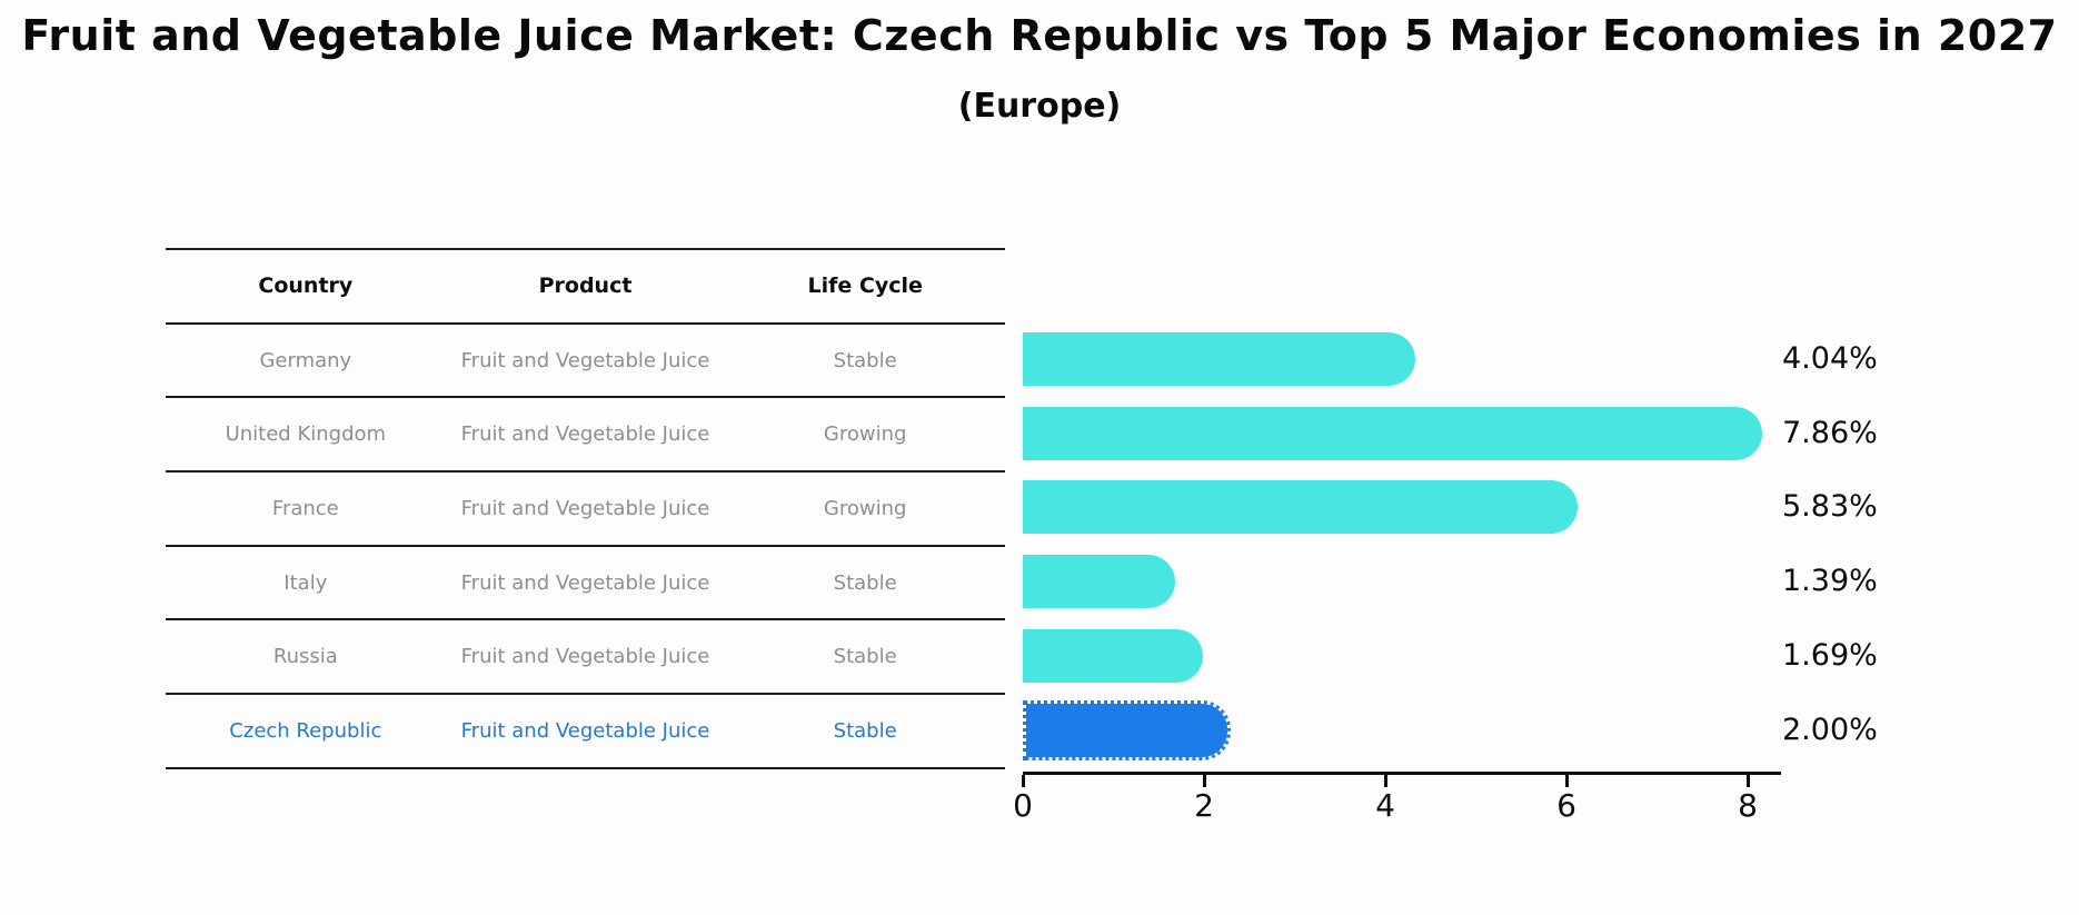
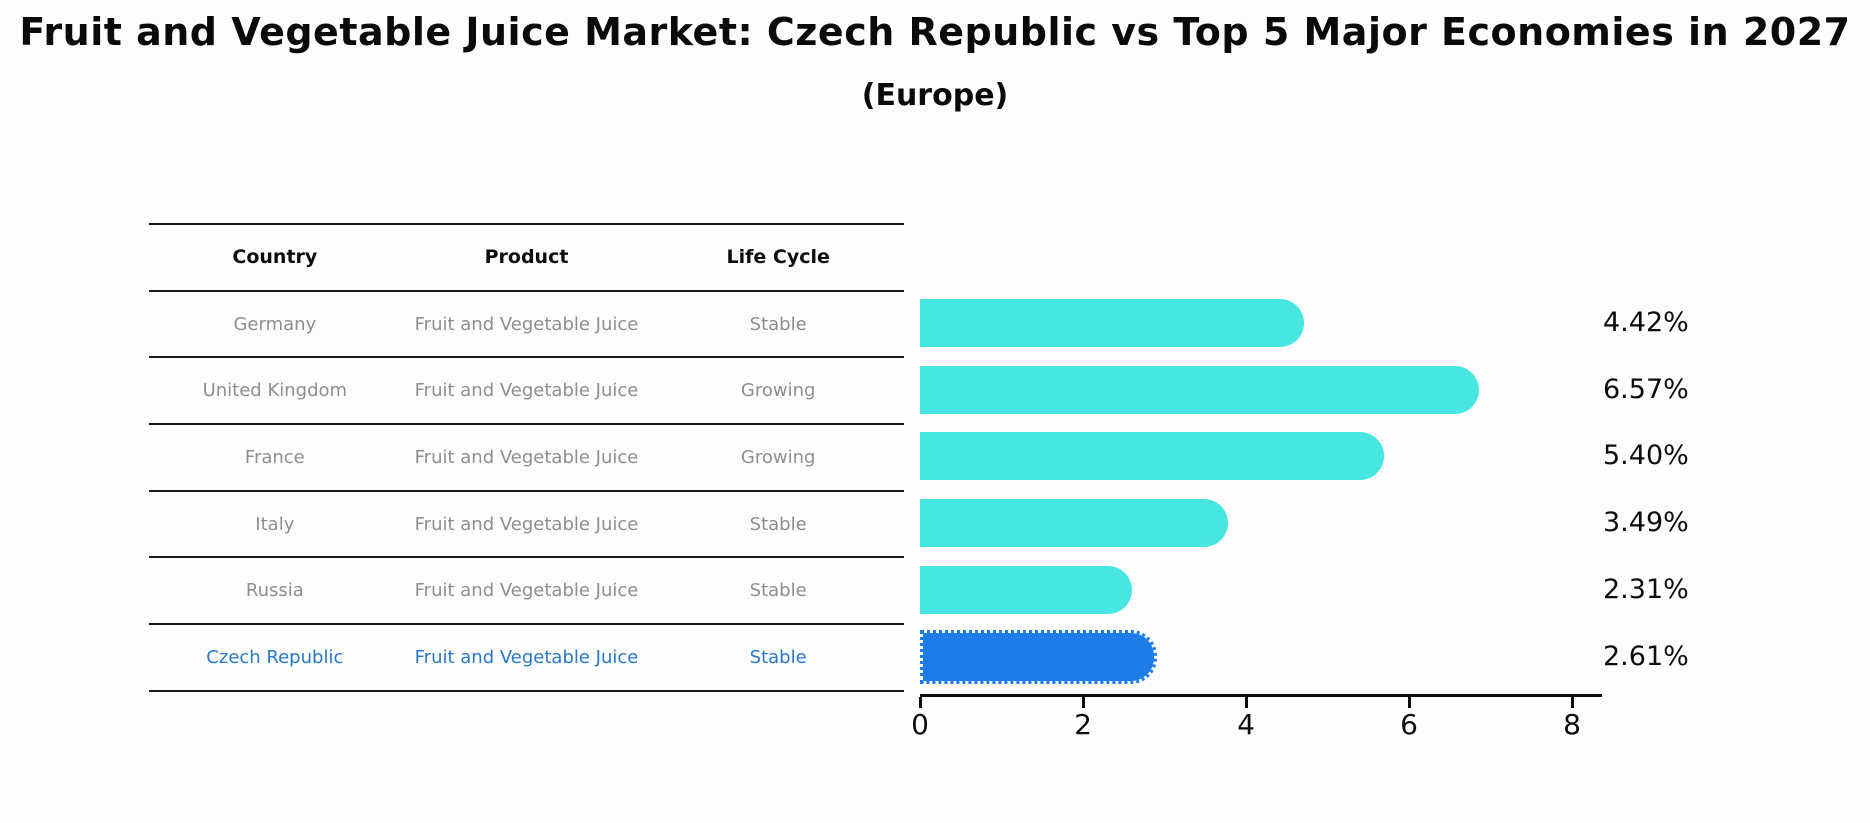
Germany: 4.04% -> 4.42%
United Kingdom: 7.86% -> 6.57%
France: 5.83% -> 5.40%
Italy: 1.39% -> 3.49%
Russia: 1.69% -> 2.31%
Czech Republic: 2.00% -> 2.61%
